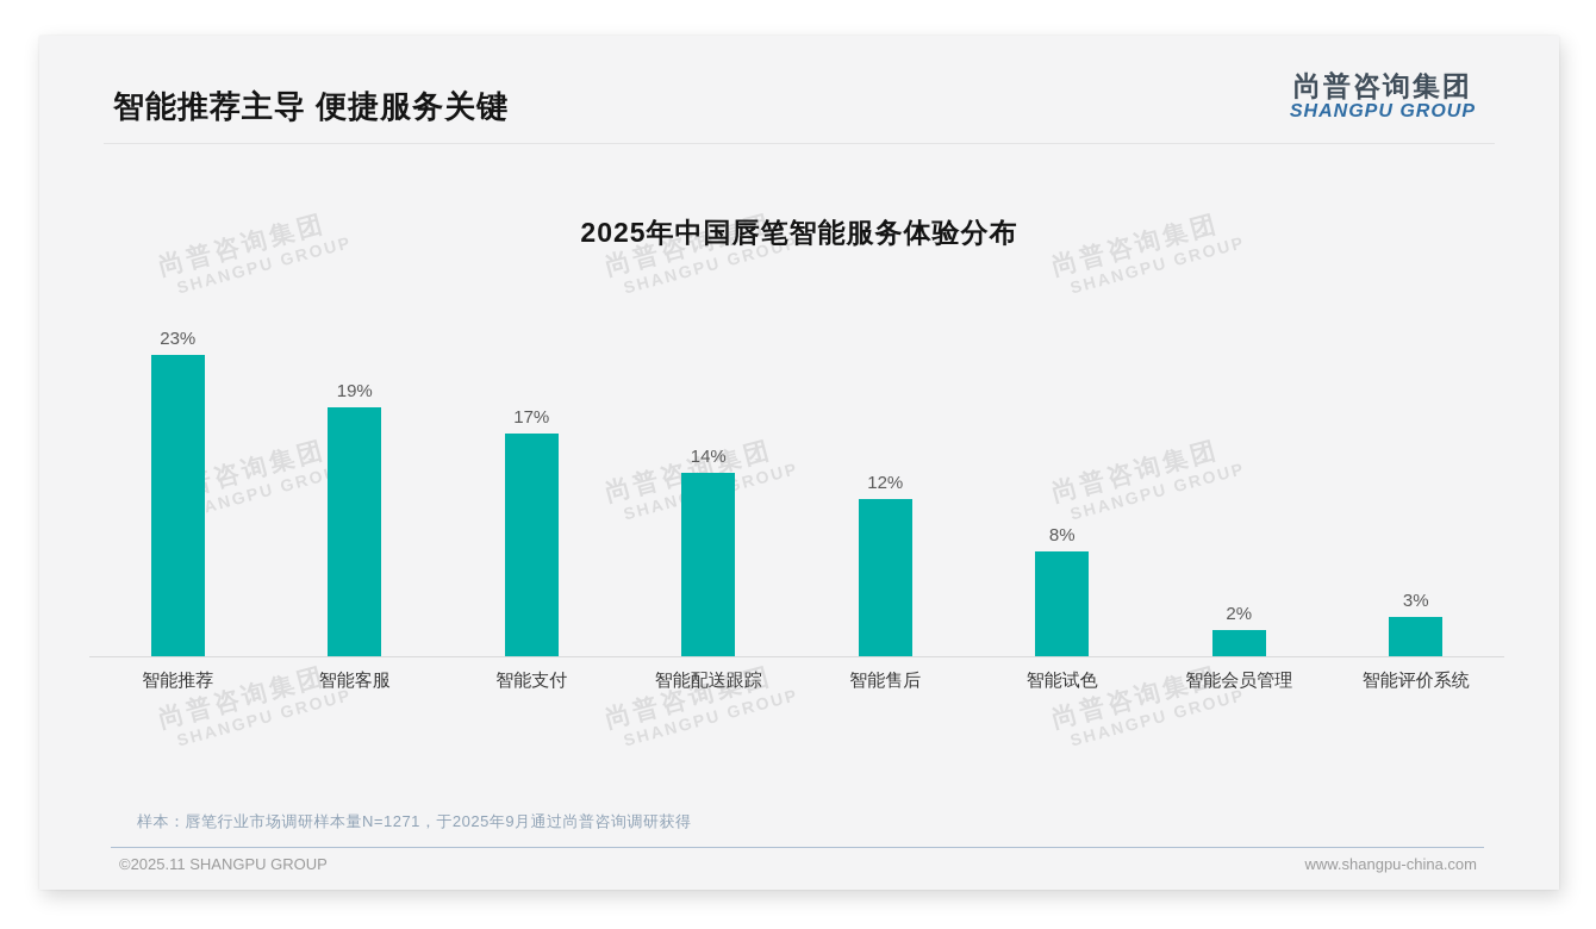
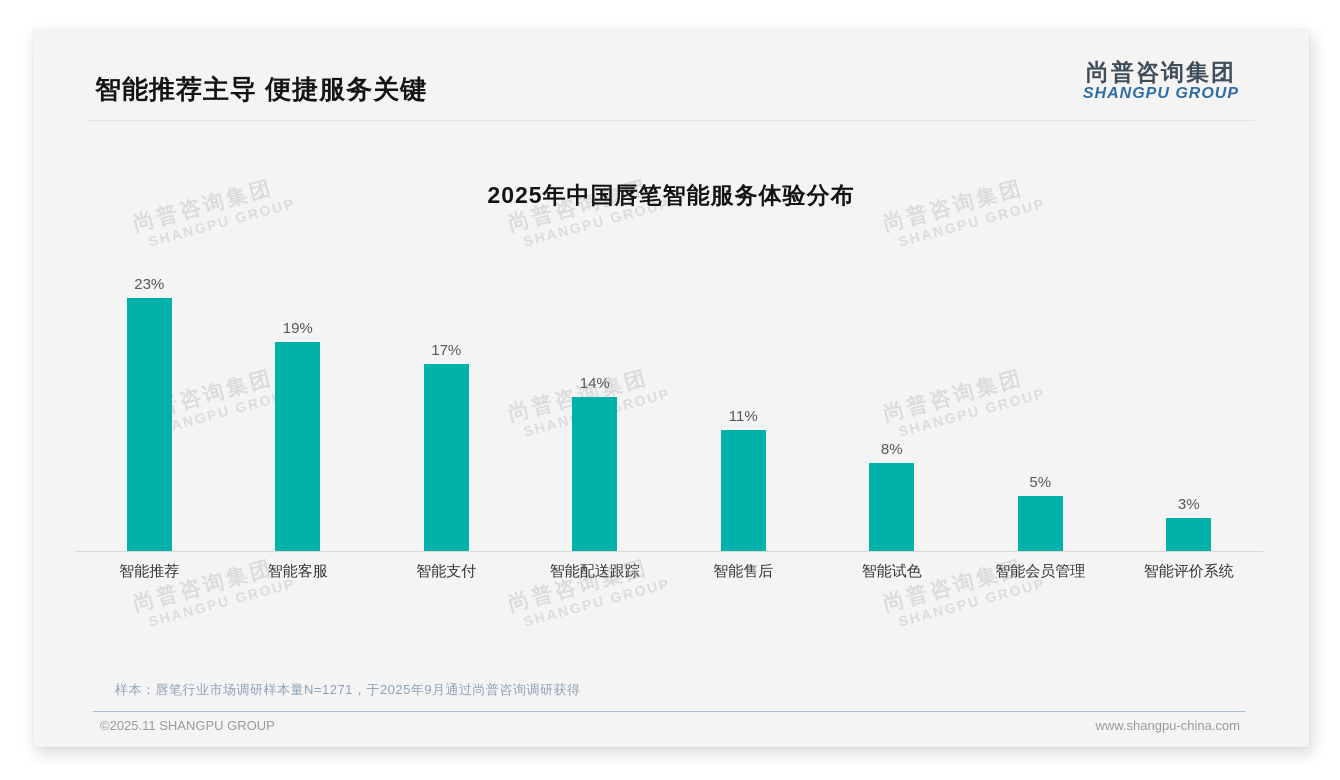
智能售后: 12% -> 11%
智能会员管理: 2% -> 5%
